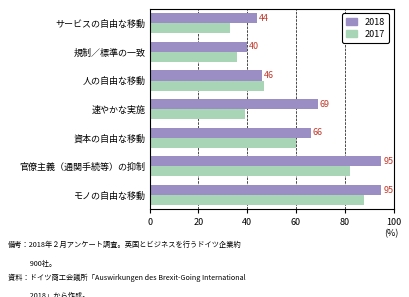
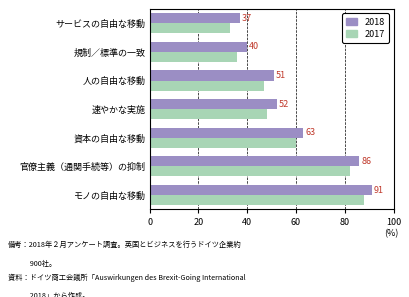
2018/サービスの自由な移動: 44 -> 37
2018/人の自由な移動: 46 -> 51
2018/速やかな実施: 69 -> 52
2017/速やかな実施: 39 -> 48
2018/資本の自由な移動: 66 -> 63
2018/官僚主義（通関手続等）の抑制: 95 -> 86
2018/モノの自由な移動: 95 -> 91
